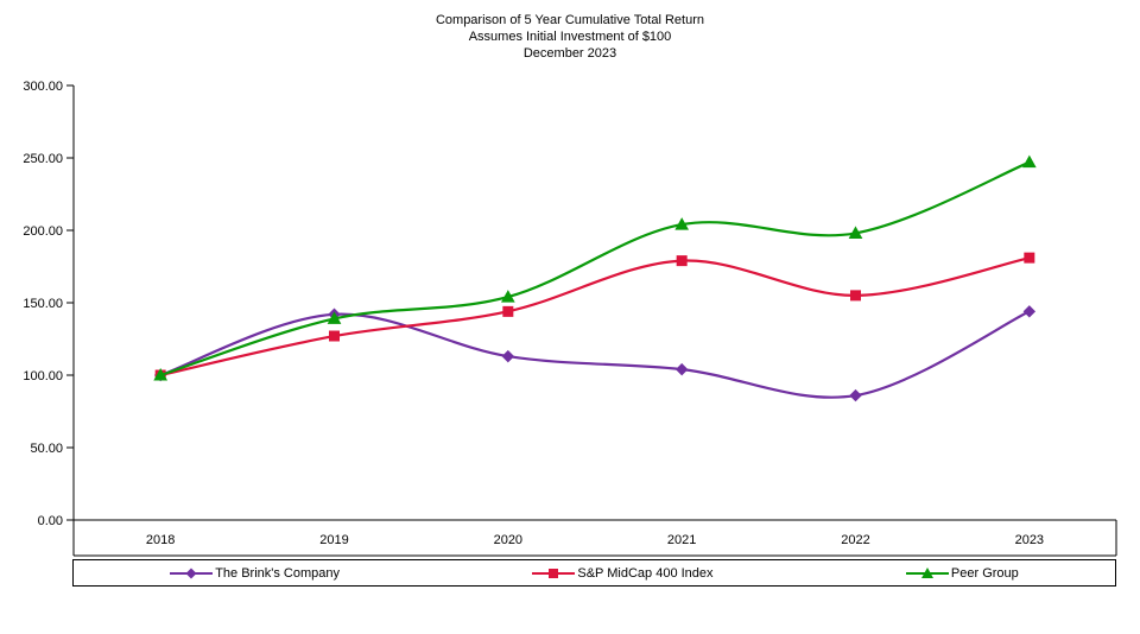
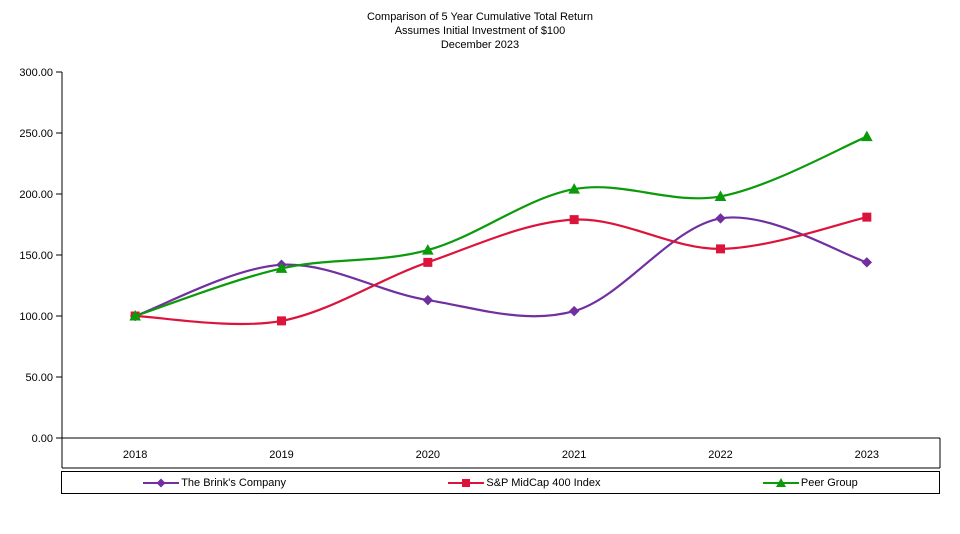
S&P MidCap 400 Index/2019: 127 -> 96
The Brink's Company/2022: 86 -> 180
